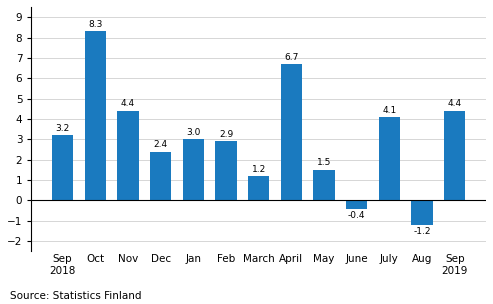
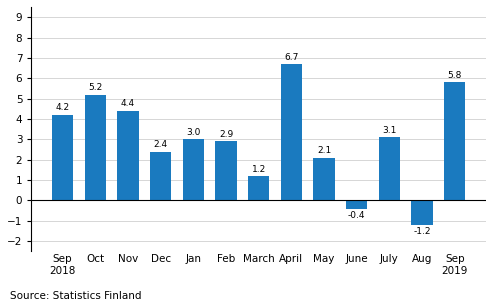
Sep 2018: 3.2 -> 4.2
Oct: 8.3 -> 5.2
May: 1.5 -> 2.1
July: 4.1 -> 3.1
Sep 2019: 4.4 -> 5.8
